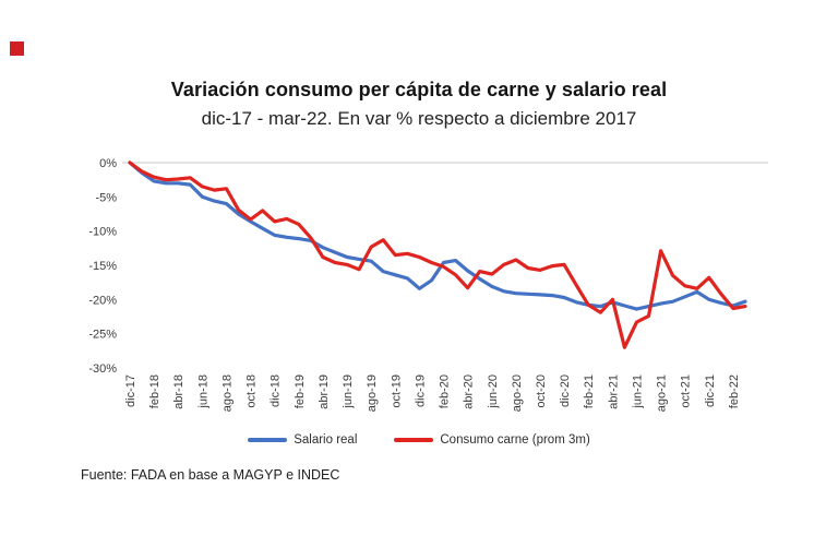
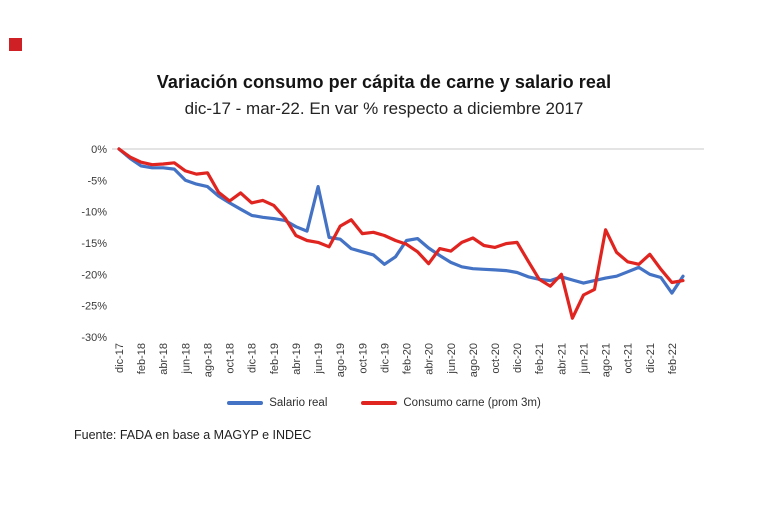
Salario real/jun-19: -14% -> -6%
Salario real/feb-22: -21% -> -23%
